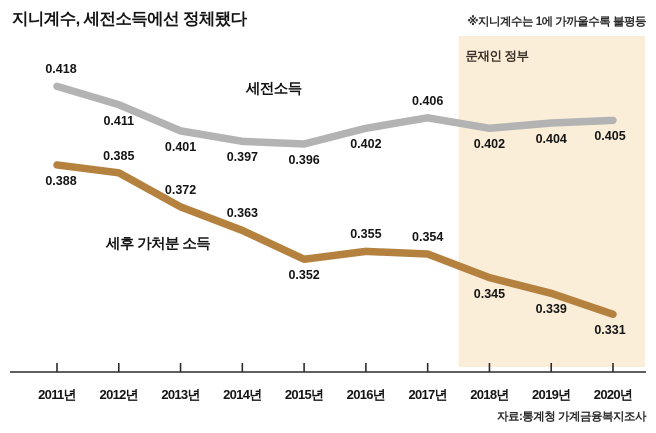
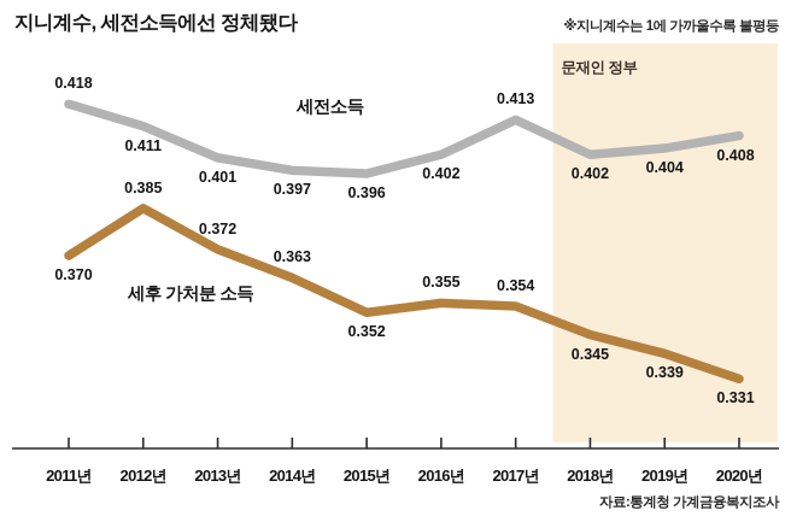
세후 가처분 소득/2011년: 0.388 -> 0.370
세전소득/2017년: 0.406 -> 0.413
세전소득/2020년: 0.405 -> 0.408
